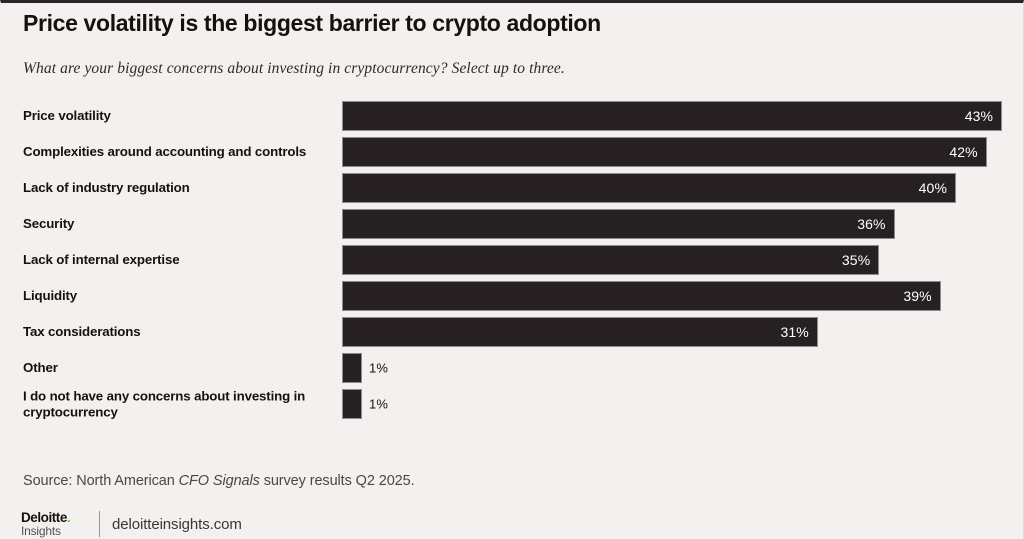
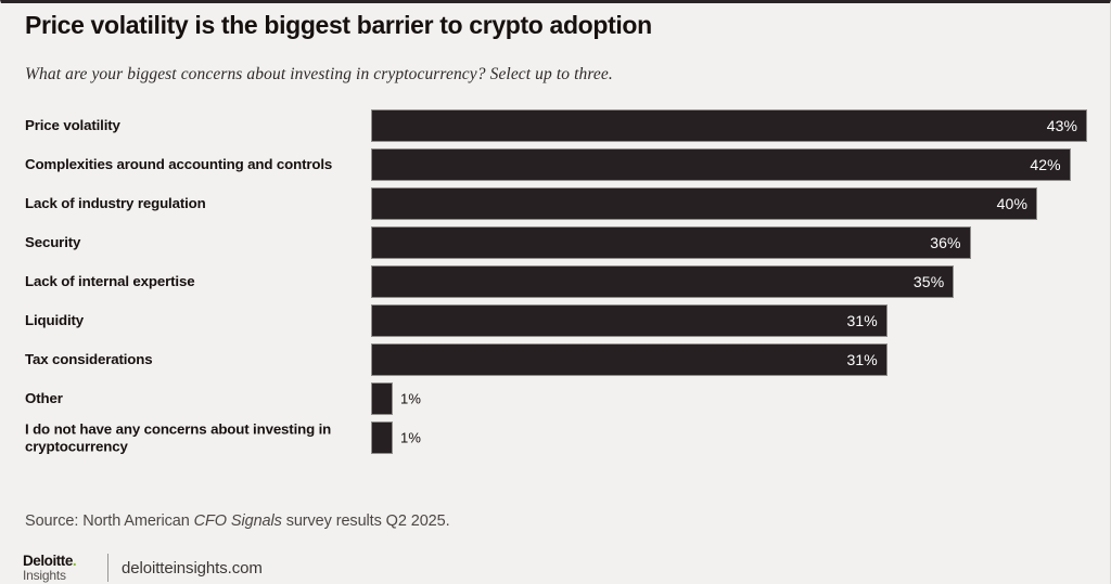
Liquidity: 39% -> 31%
